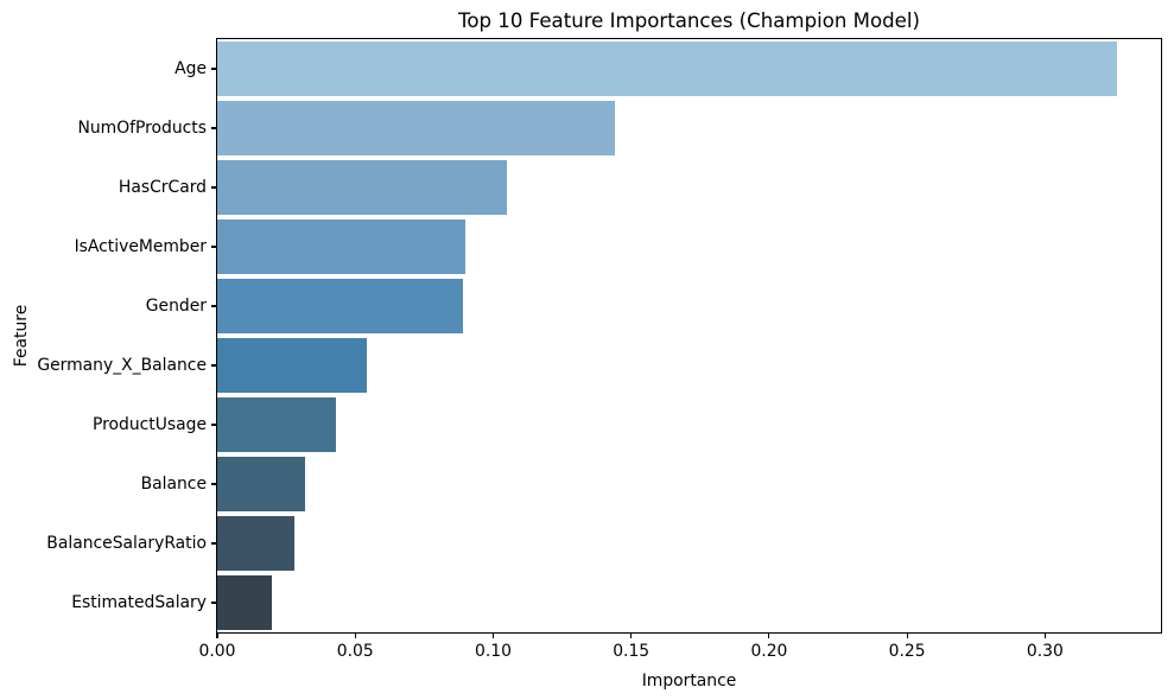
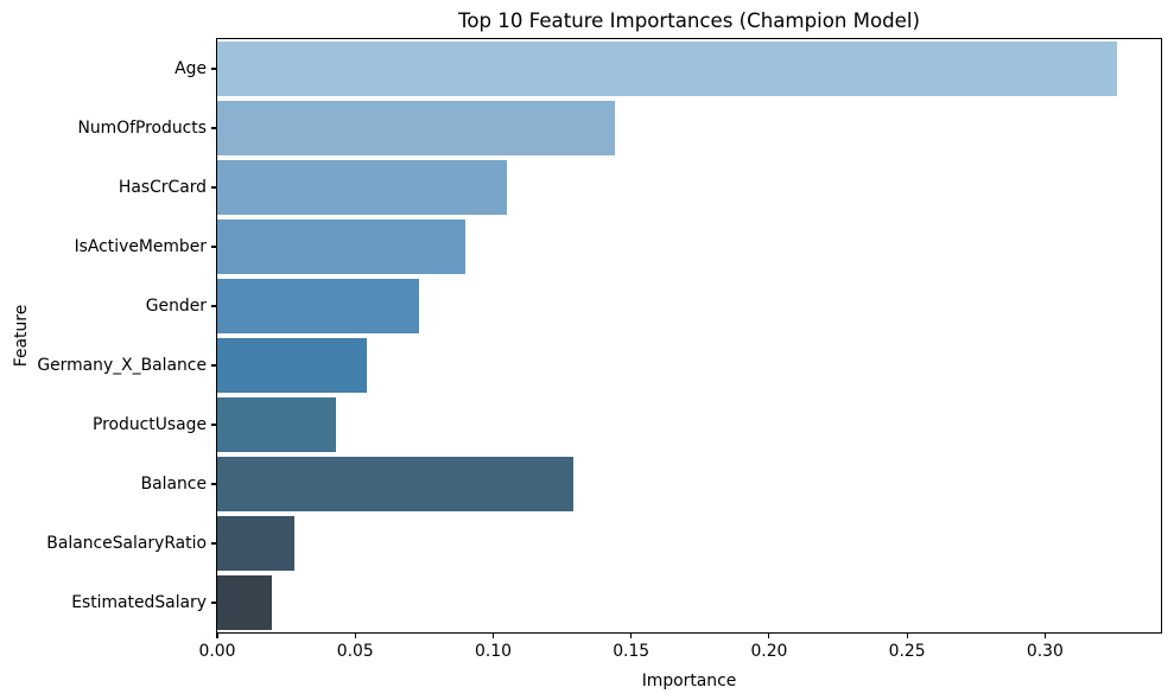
Gender: 0.089 -> 0.073
Balance: 0.032 -> 0.129
